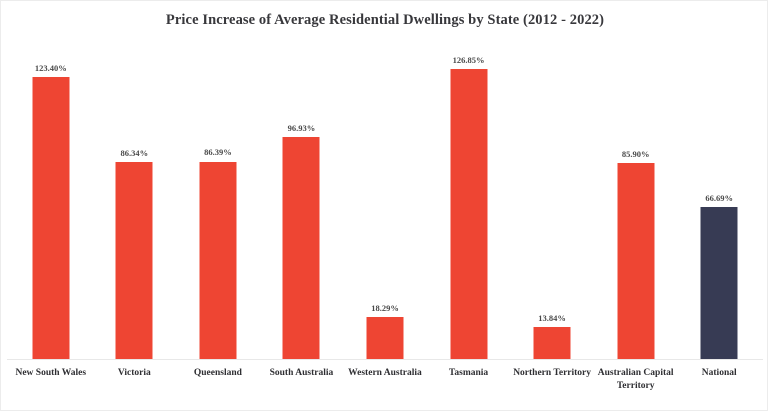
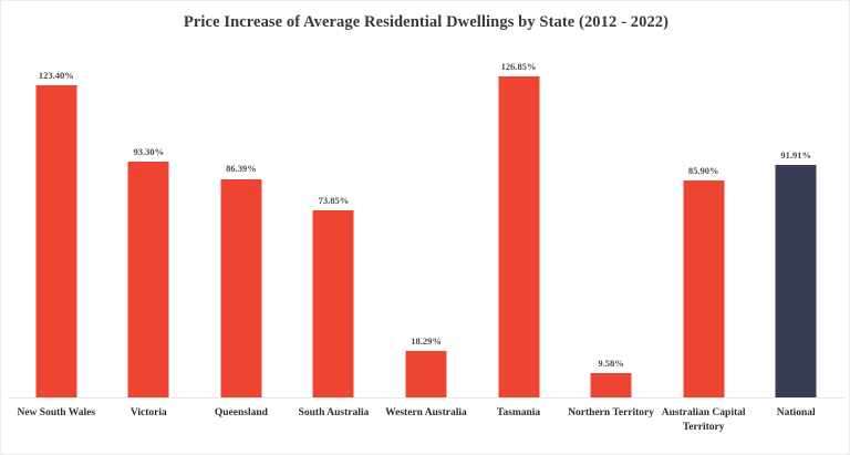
Victoria: 86.34% -> 93.30%
South Australia: 96.93% -> 73.85%
Northern Territory: 13.84% -> 9.58%
National: 66.69% -> 91.91%
